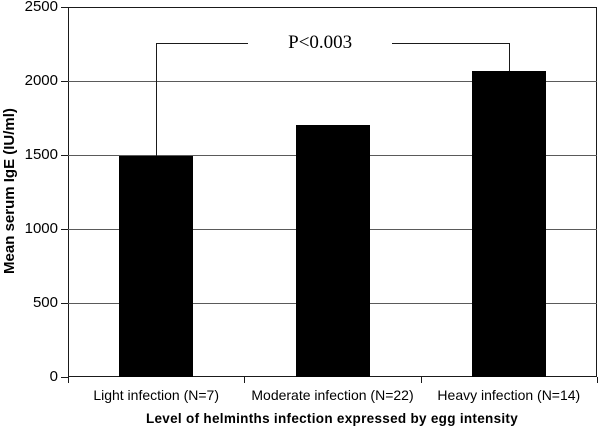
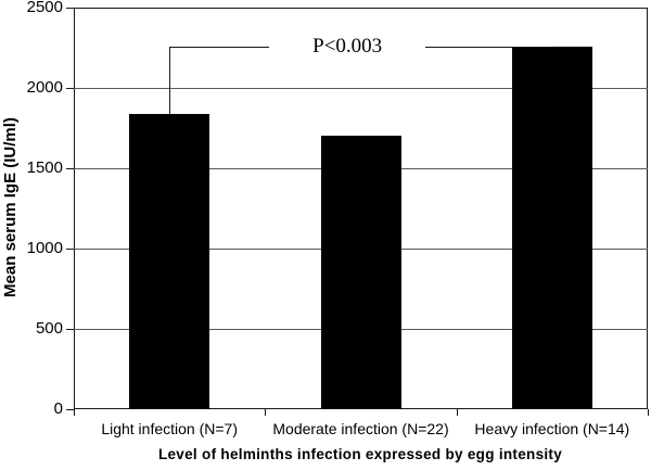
Light infection (N=7): 1490 -> 1840
Heavy infection (N=14): 2070 -> 2260
